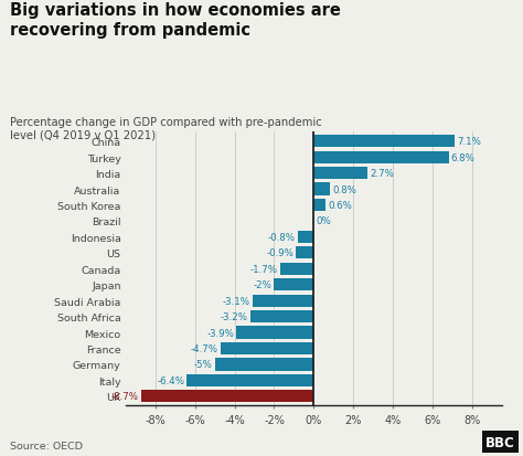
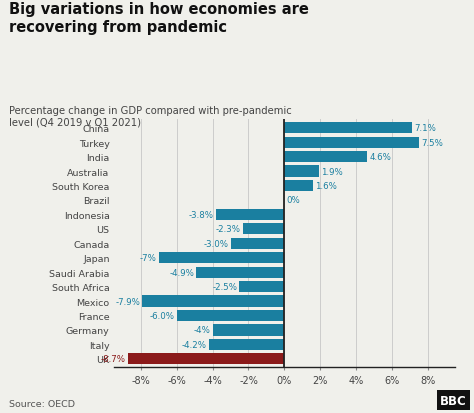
Turkey: 6.8% -> 7.5%
India: 2.7% -> 4.6%
Australia: 0.8% -> 1.9%
South Korea: 0.6% -> 1.6%
Indonesia: -0.8% -> -3.8%
US: -0.9% -> -2.3%
Canada: -1.7% -> -3.0%
Japan: -2% -> -7%
Saudi Arabia: -3.1% -> -4.9%
South Africa: -3.2% -> -2.5%
Mexico: -3.9% -> -7.9%
France: -4.7% -> -6.0%
Germany: -5% -> -4%
Italy: -6.4% -> -4.2%
